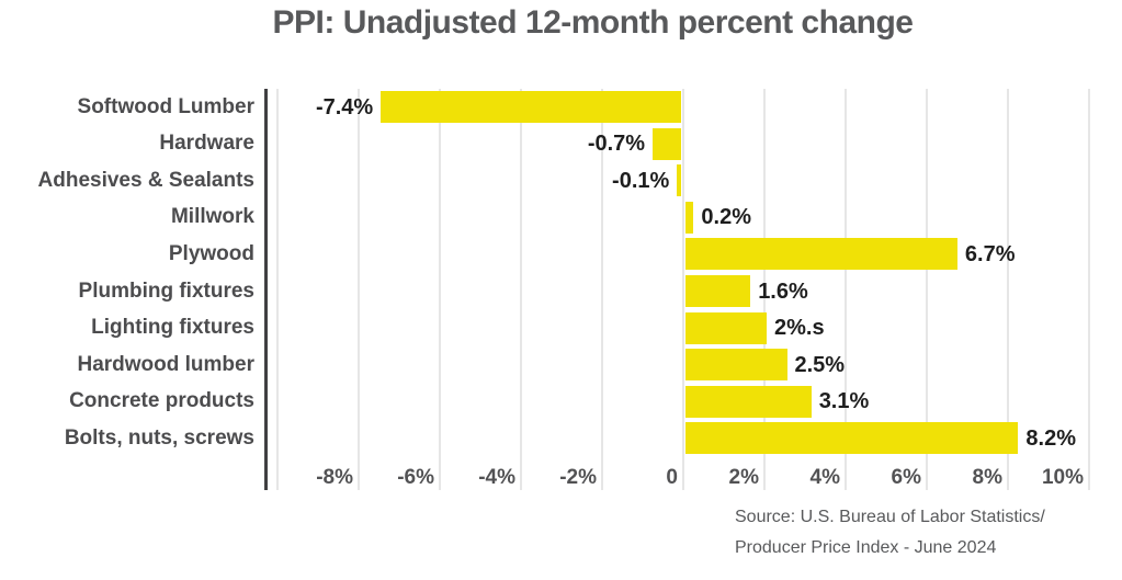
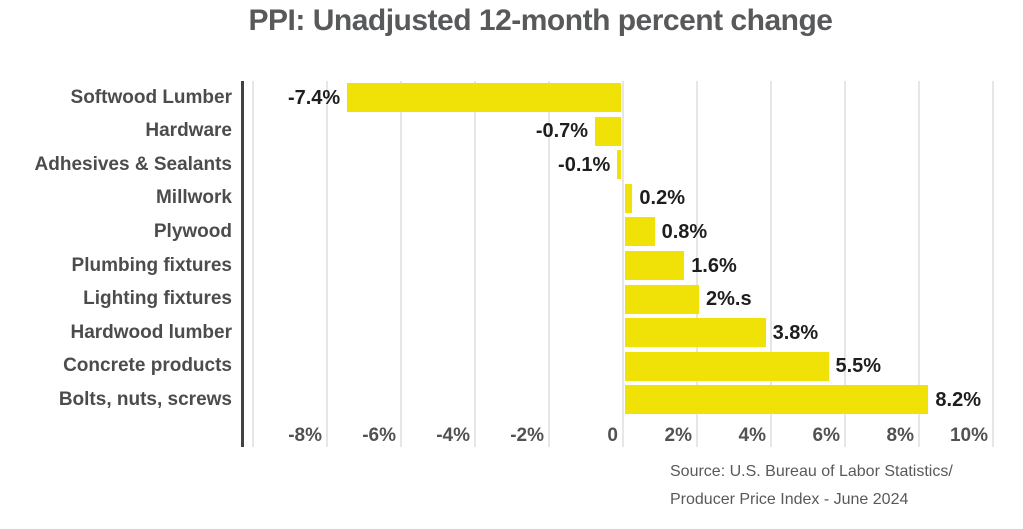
Plywood: 6.7% -> 0.8%
Hardwood lumber: 2.5% -> 3.8%
Concrete products: 3.1% -> 5.5%
